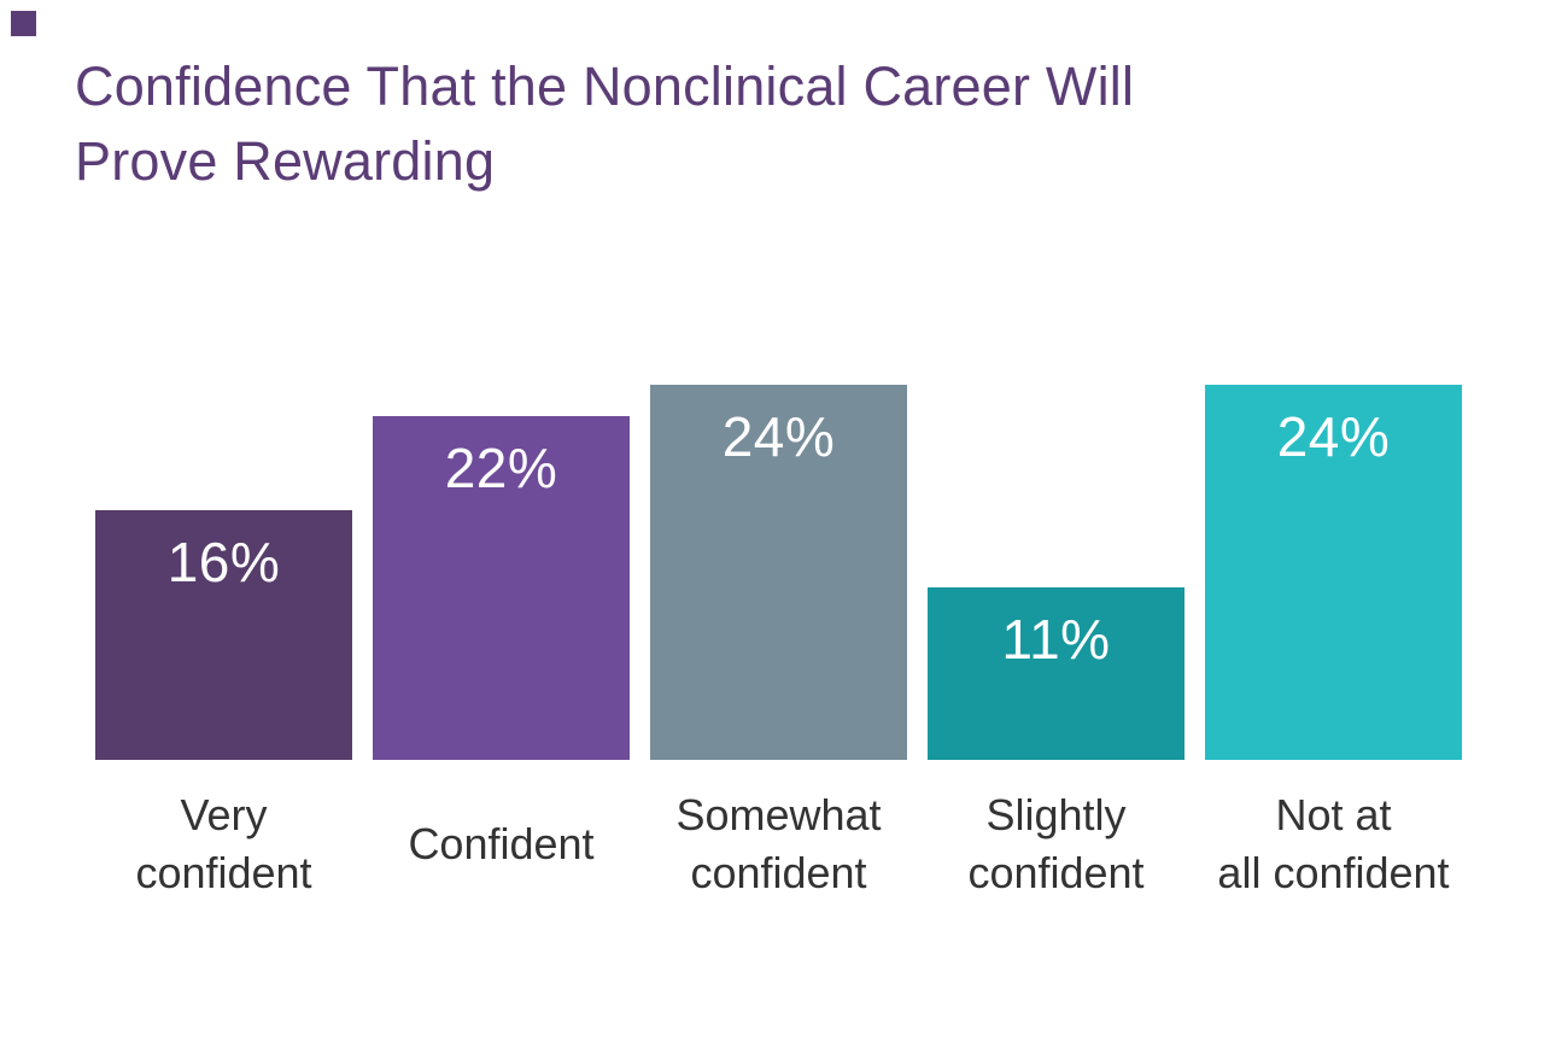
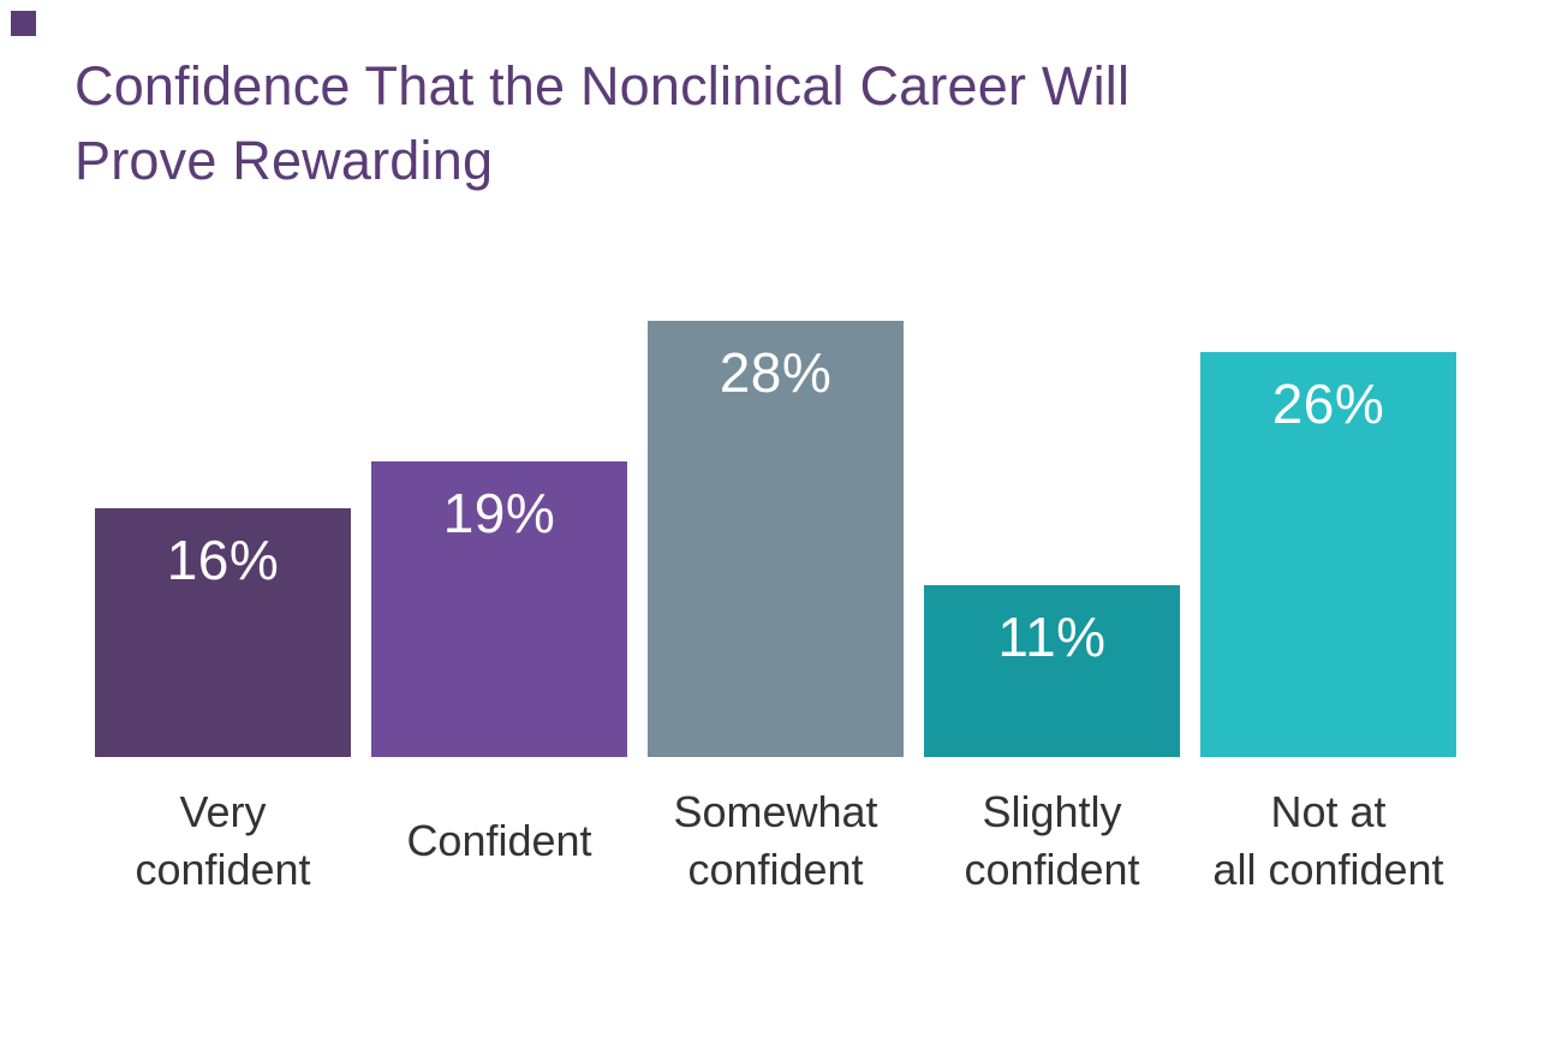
Confident: 22% -> 19%
Somewhat confident: 24% -> 28%
Not at all confident: 24% -> 26%
